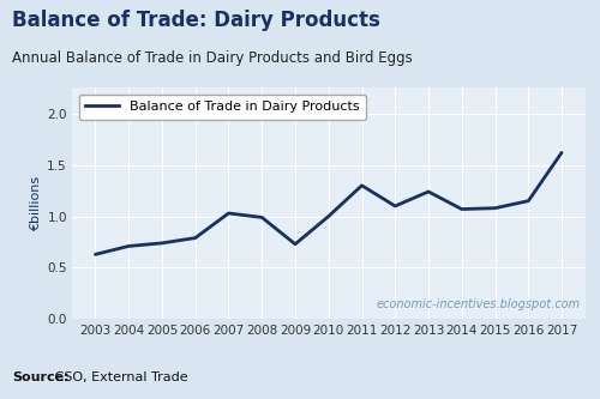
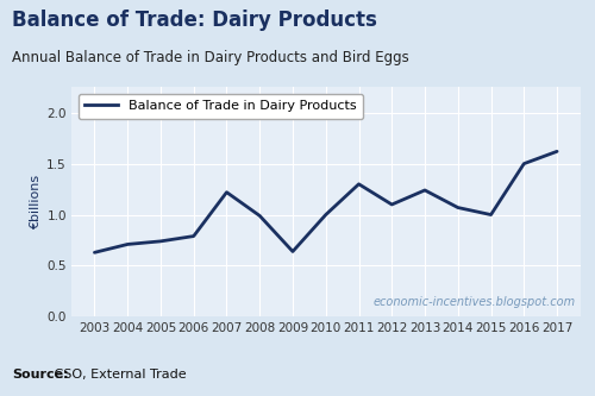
2007: 1.03 -> 1.22
2009: 0.73 -> 0.64
2015: 1.08 -> 1.00
2016: 1.15 -> 1.50
